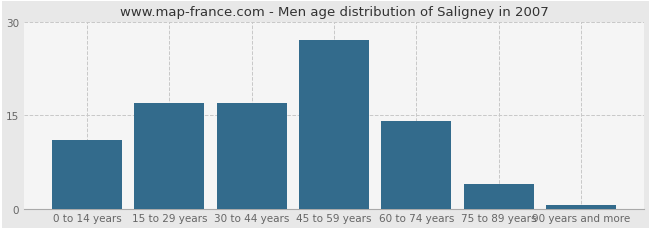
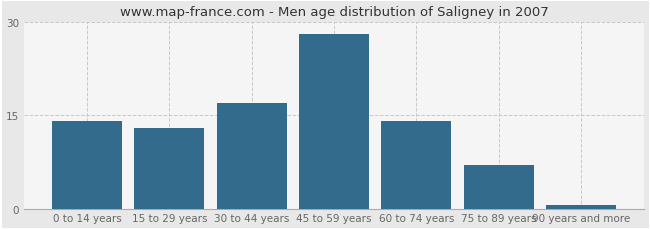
0 to 14 years: 11.0 -> 14.0
15 to 29 years: 17.0 -> 13.0
45 to 59 years: 27.0 -> 28.0
75 to 89 years: 4.0 -> 7.0
